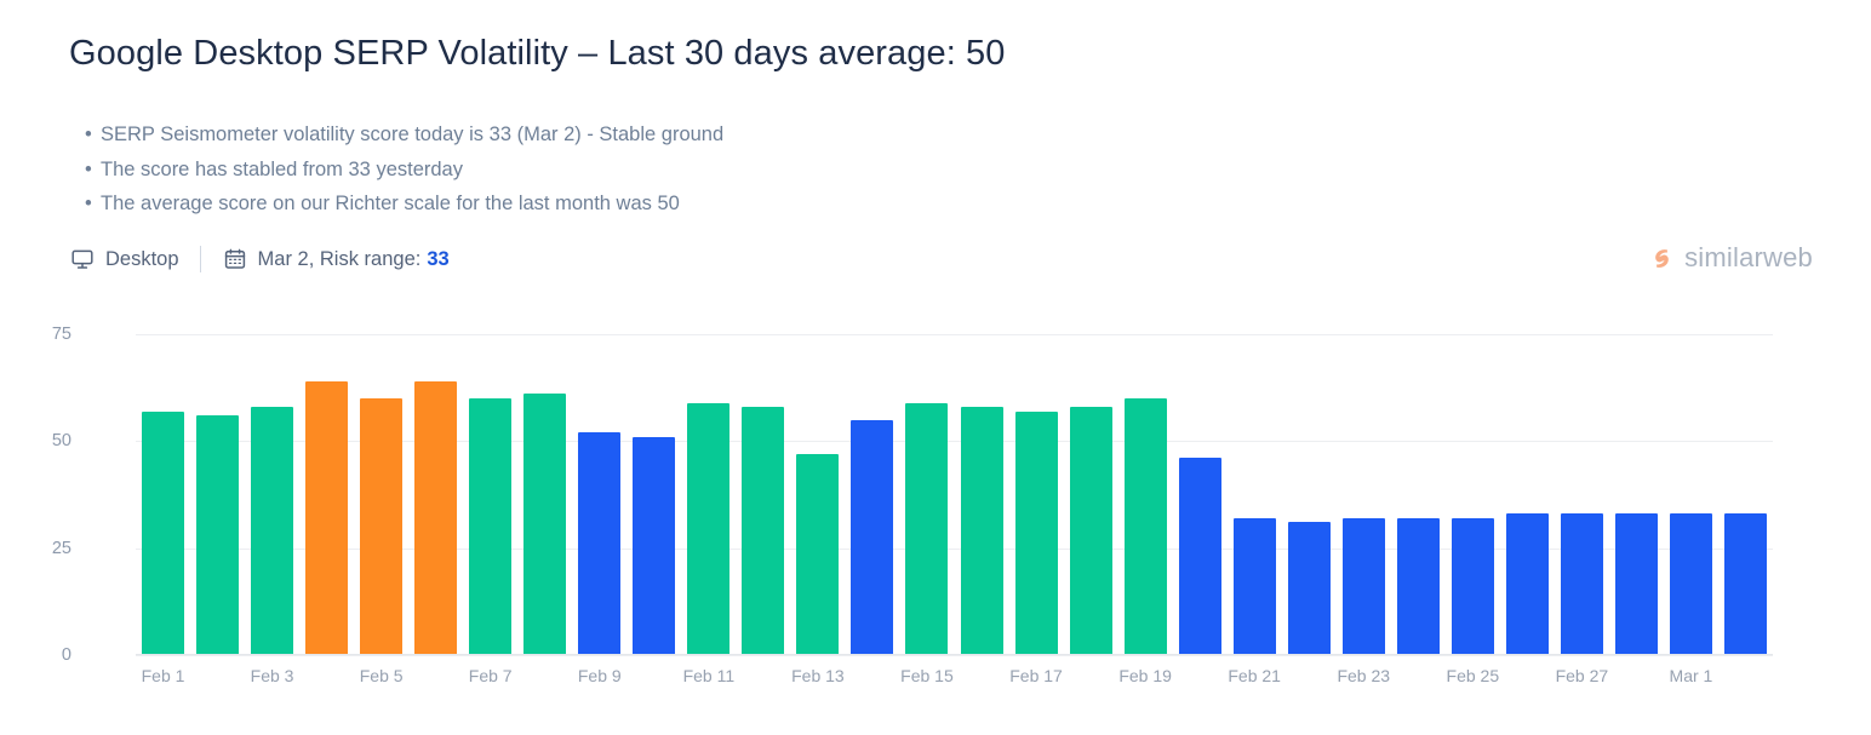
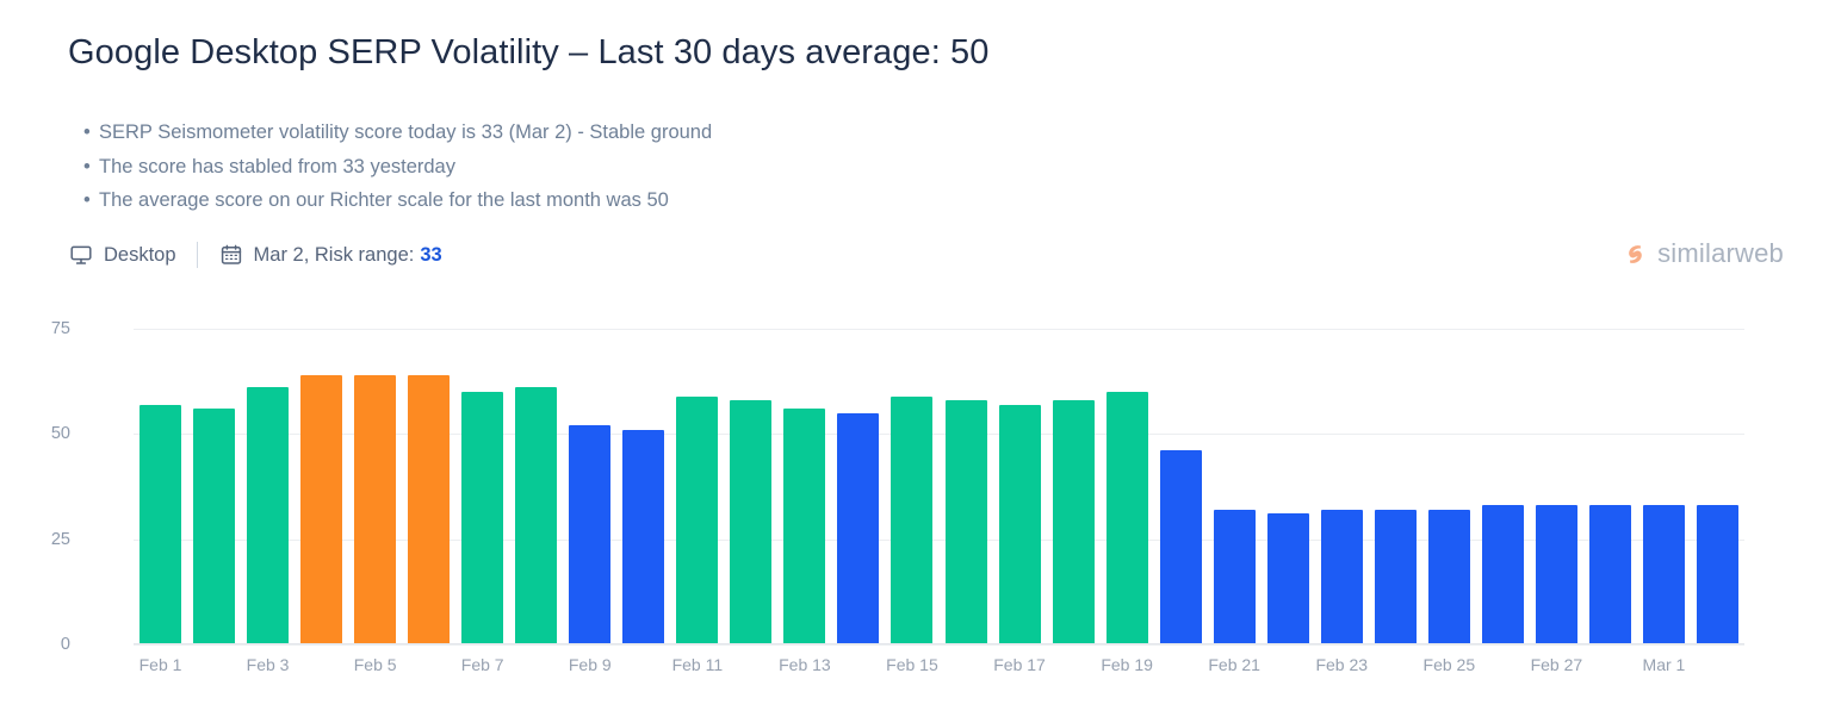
Feb 3: 58 -> 61
Feb 5: 60 -> 64
Feb 13: 47 -> 56
